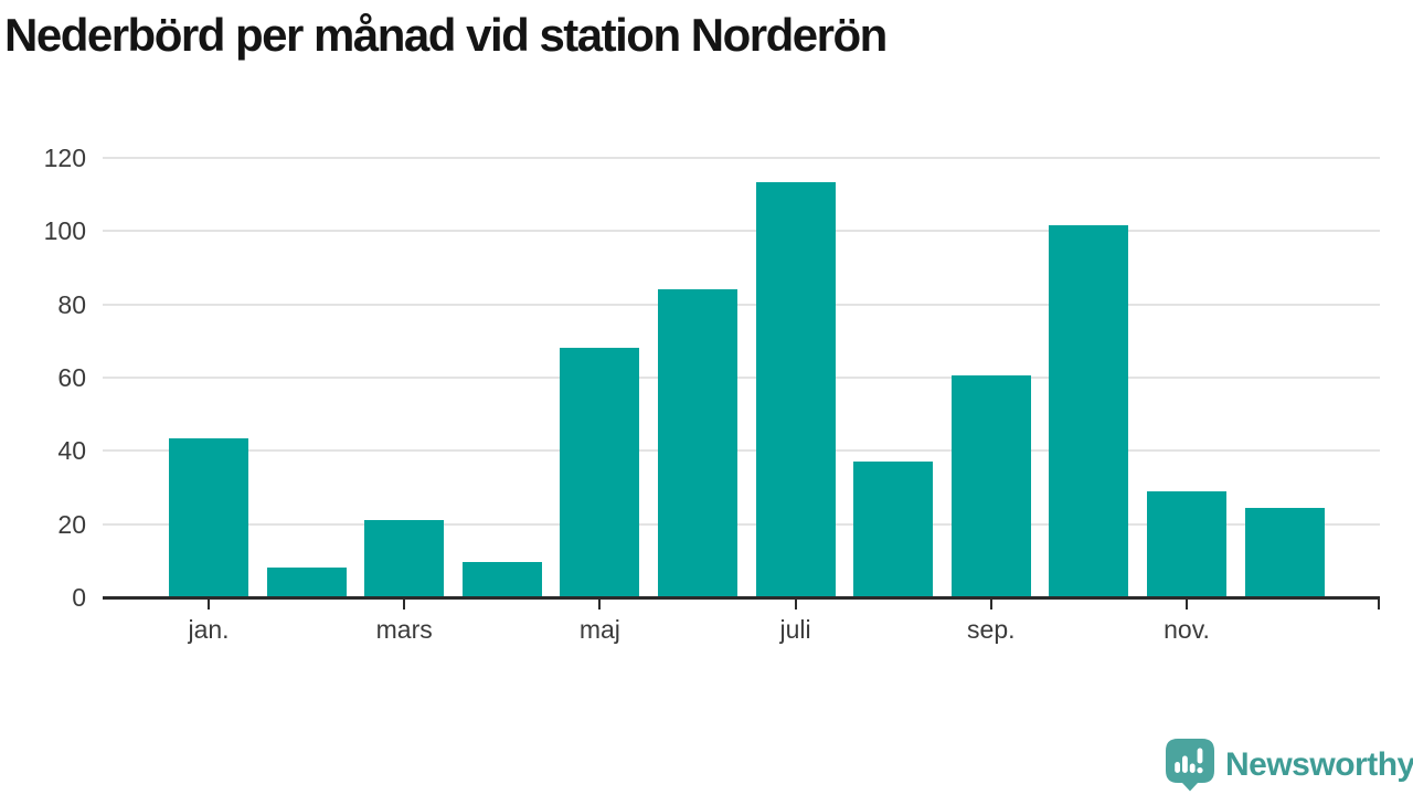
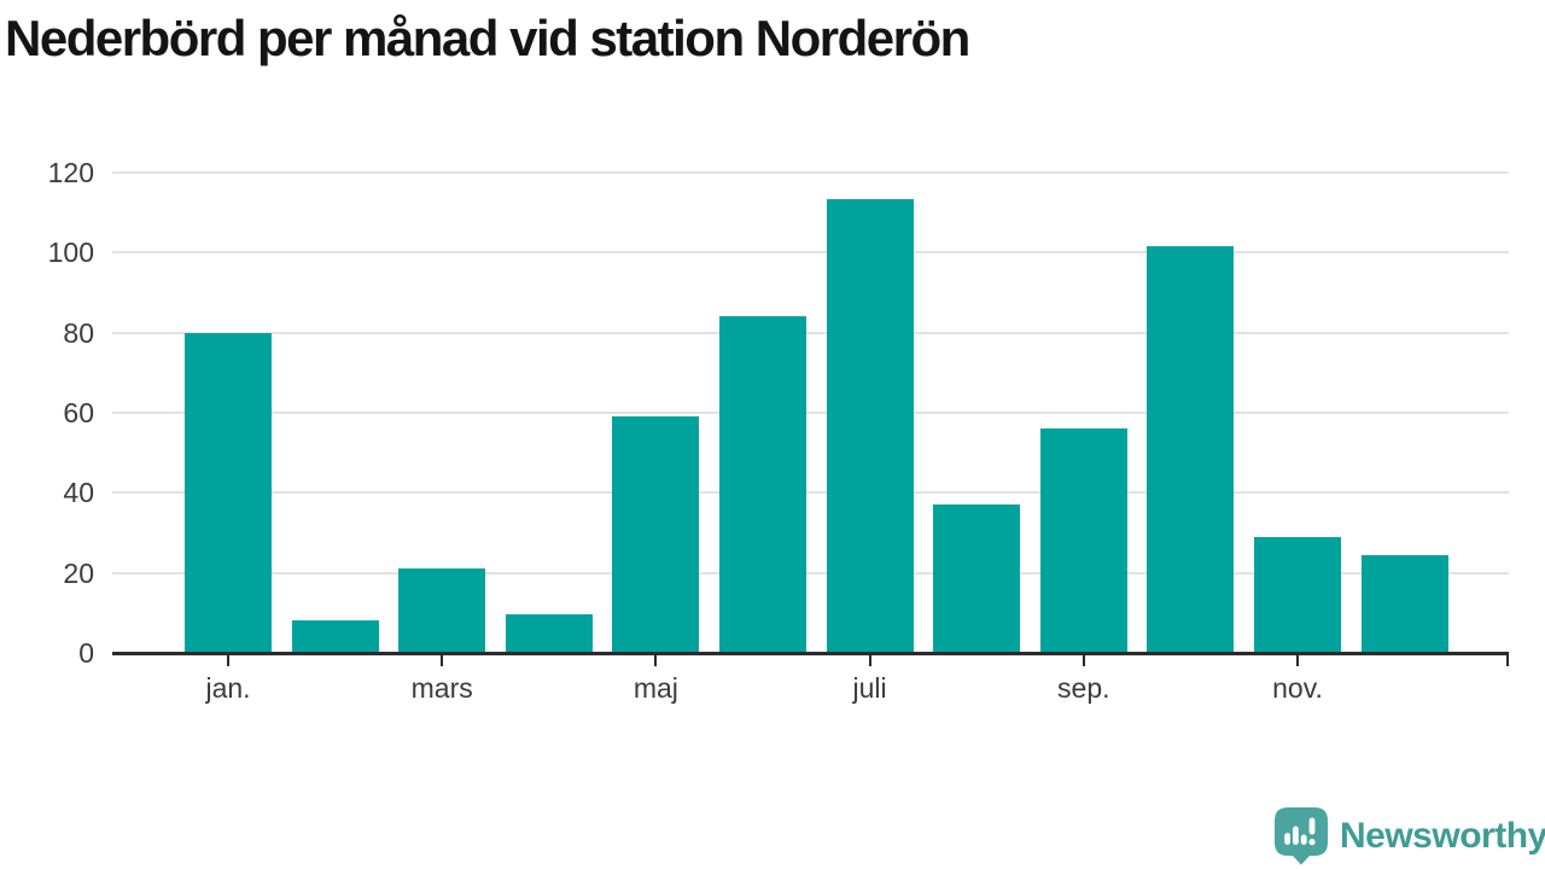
jan.: 44 -> 80
maj: 68 -> 59
sep.: 60 -> 56
